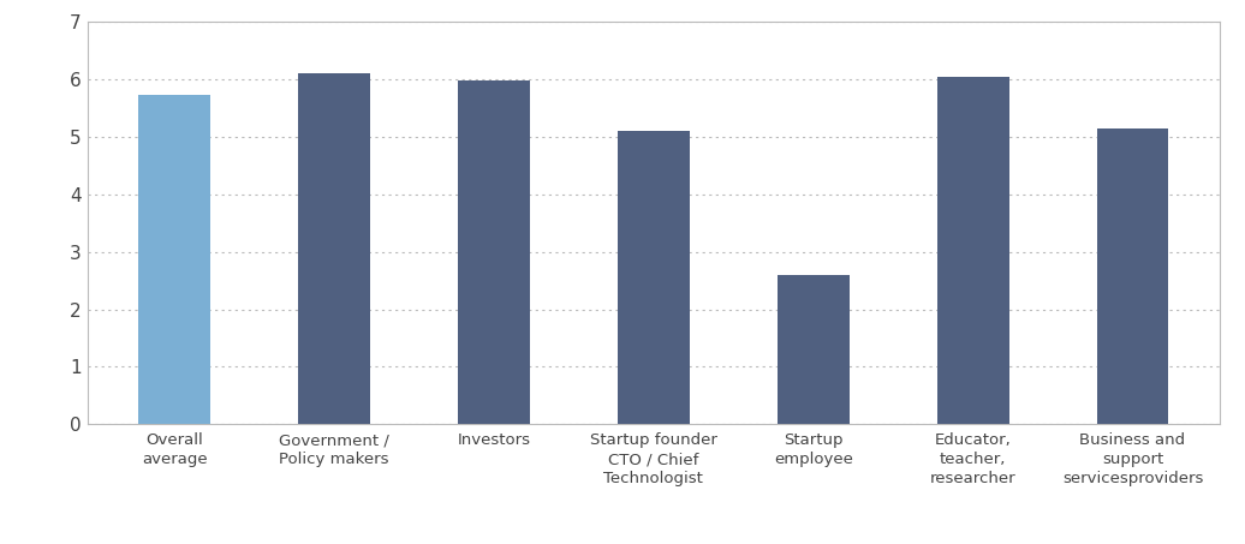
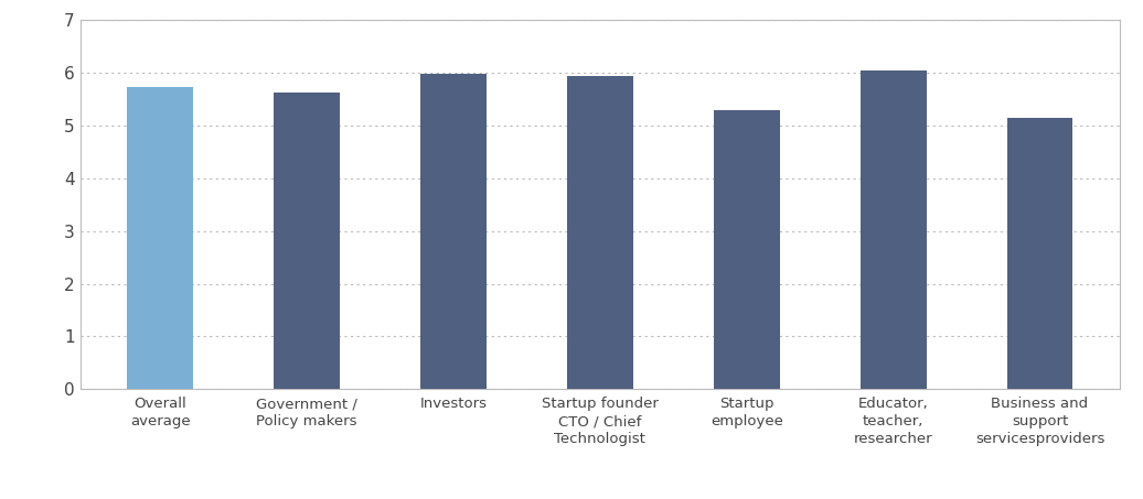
Government / Policy makers: 6.10 -> 5.62
Startup founder CTO / Chief Technologist: 5.10 -> 5.93
Startup employee: 2.60 -> 5.30
